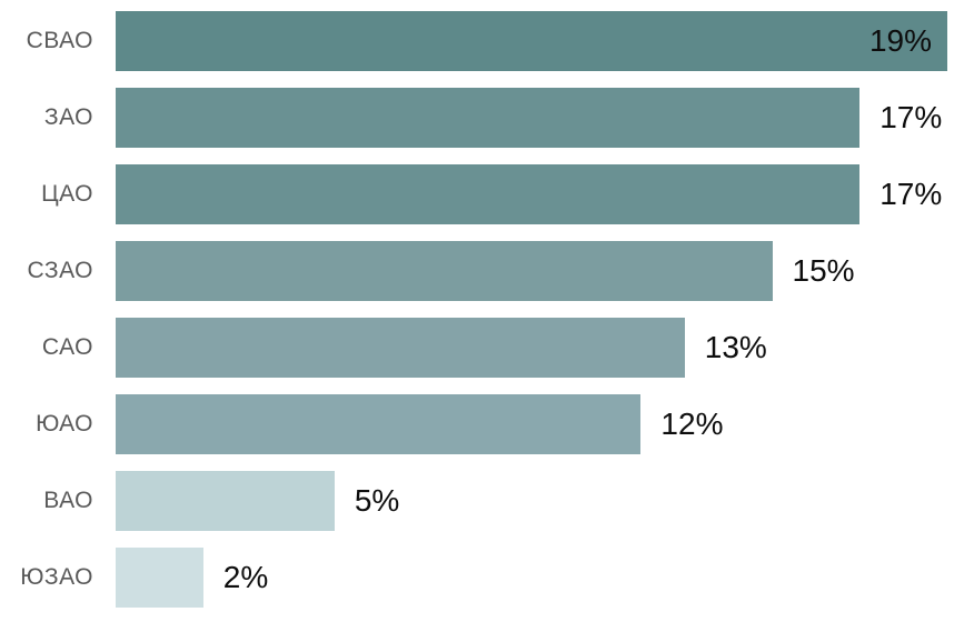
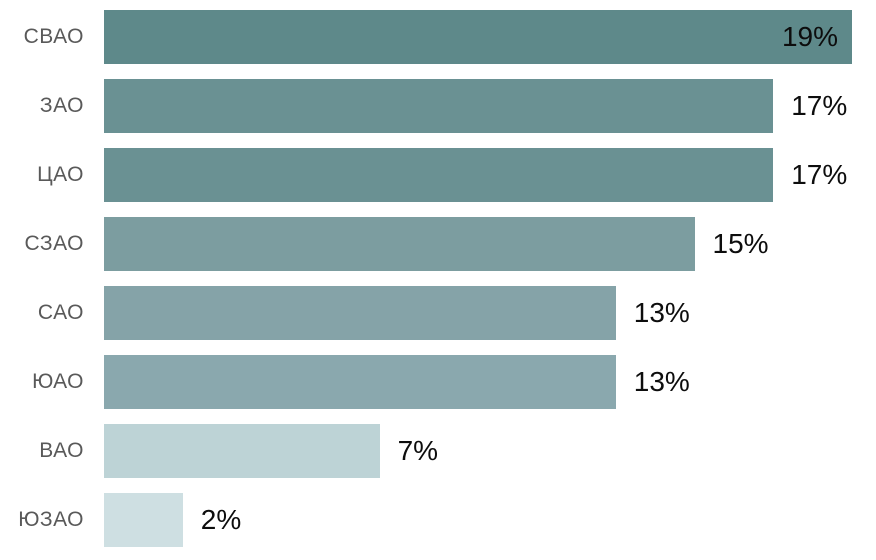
ЮАО: 12% -> 13%
ВАО: 5% -> 7%
